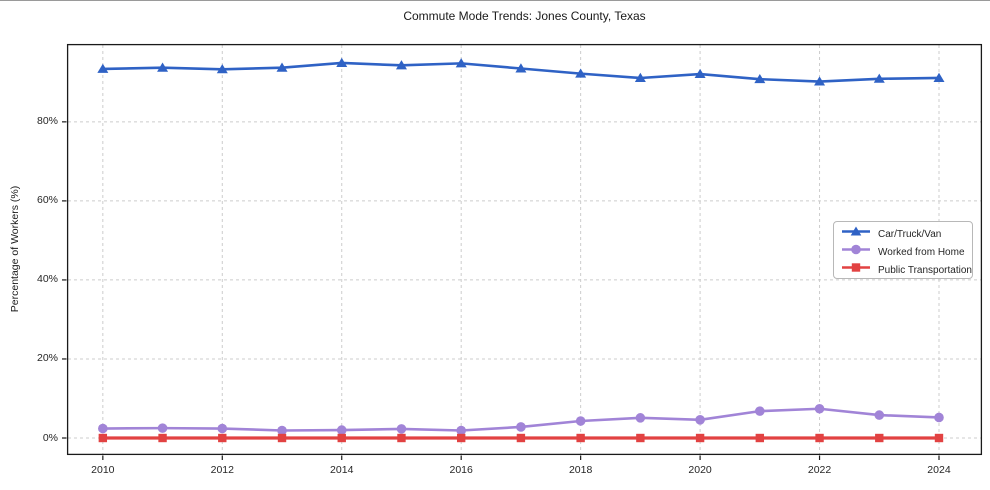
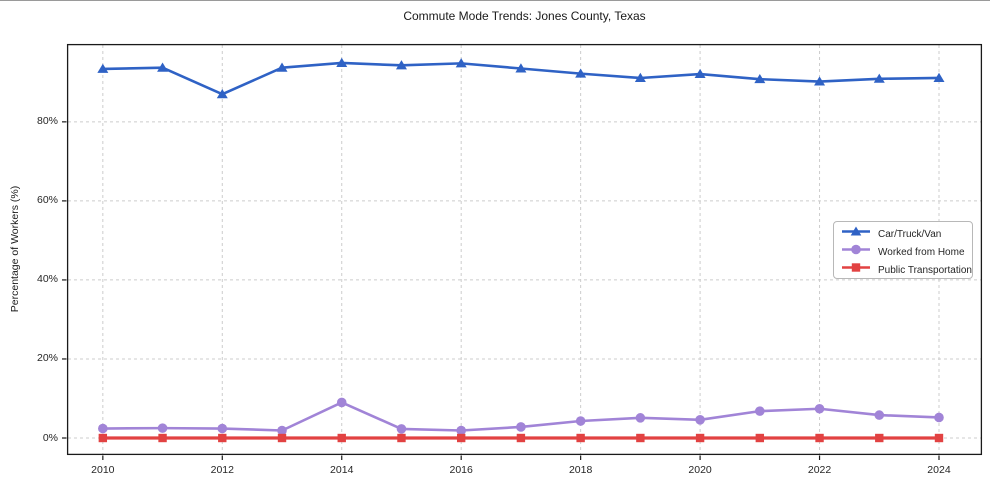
Car/Truck/Van/2012: 93% -> 87%
Worked from Home/2014: 2% -> 9%
